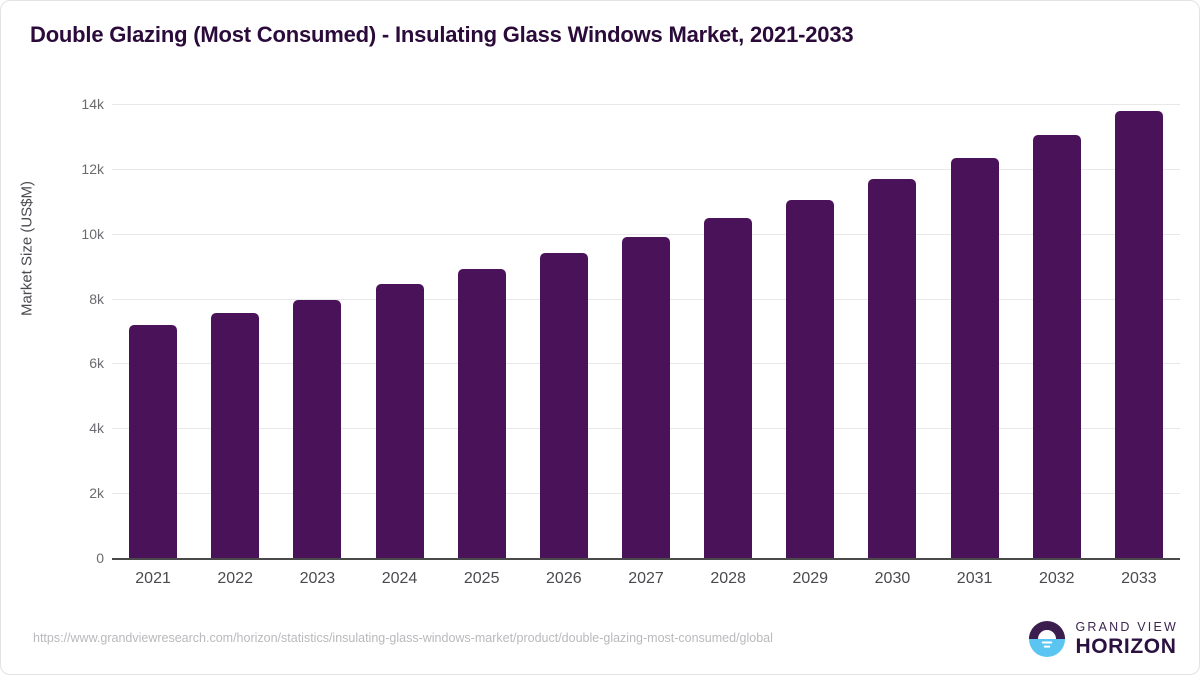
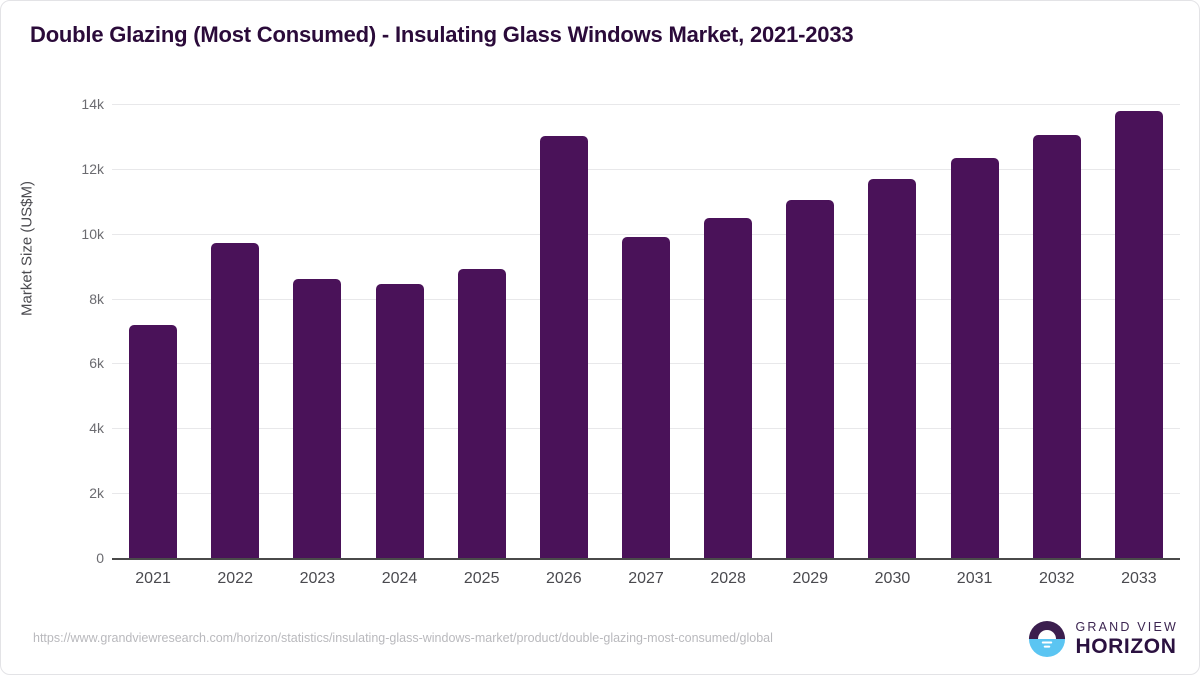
2022: 7.6k -> 9.7k
2023: 8.0k -> 8.6k
2026: 9.4k -> 13.0k
